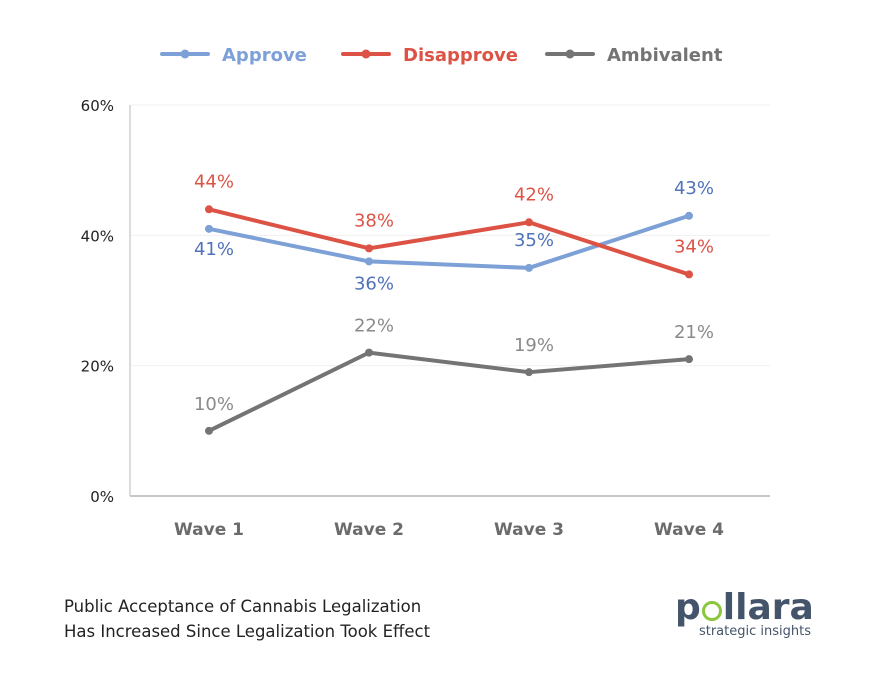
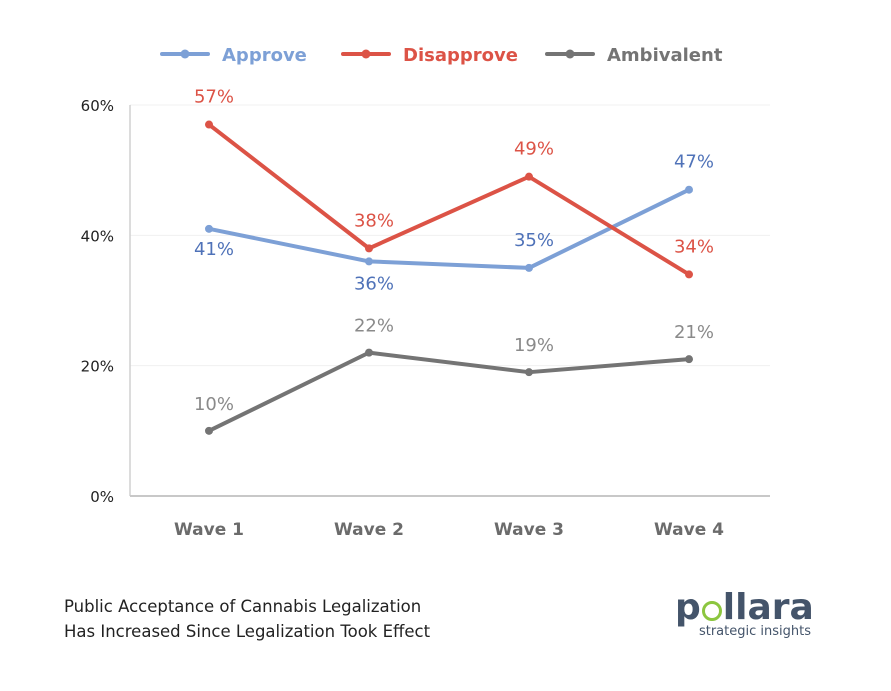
Disapprove/Wave 1: 44% -> 57%
Disapprove/Wave 3: 42% -> 49%
Approve/Wave 4: 43% -> 47%
